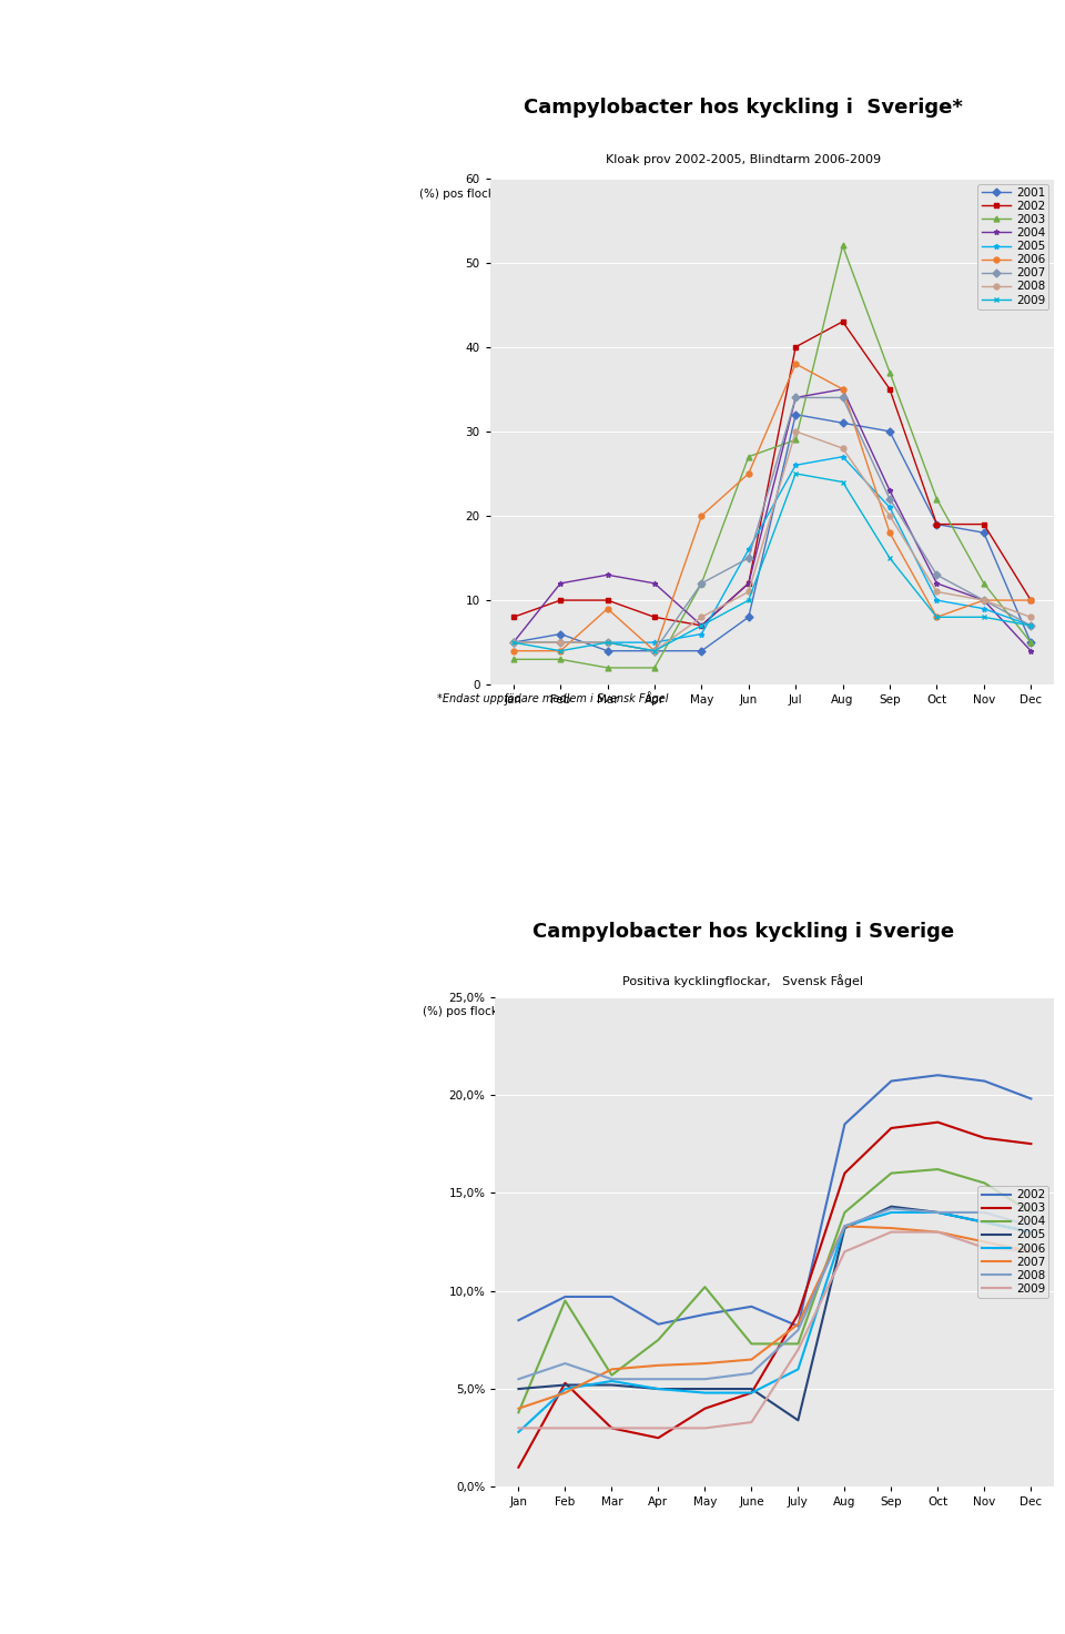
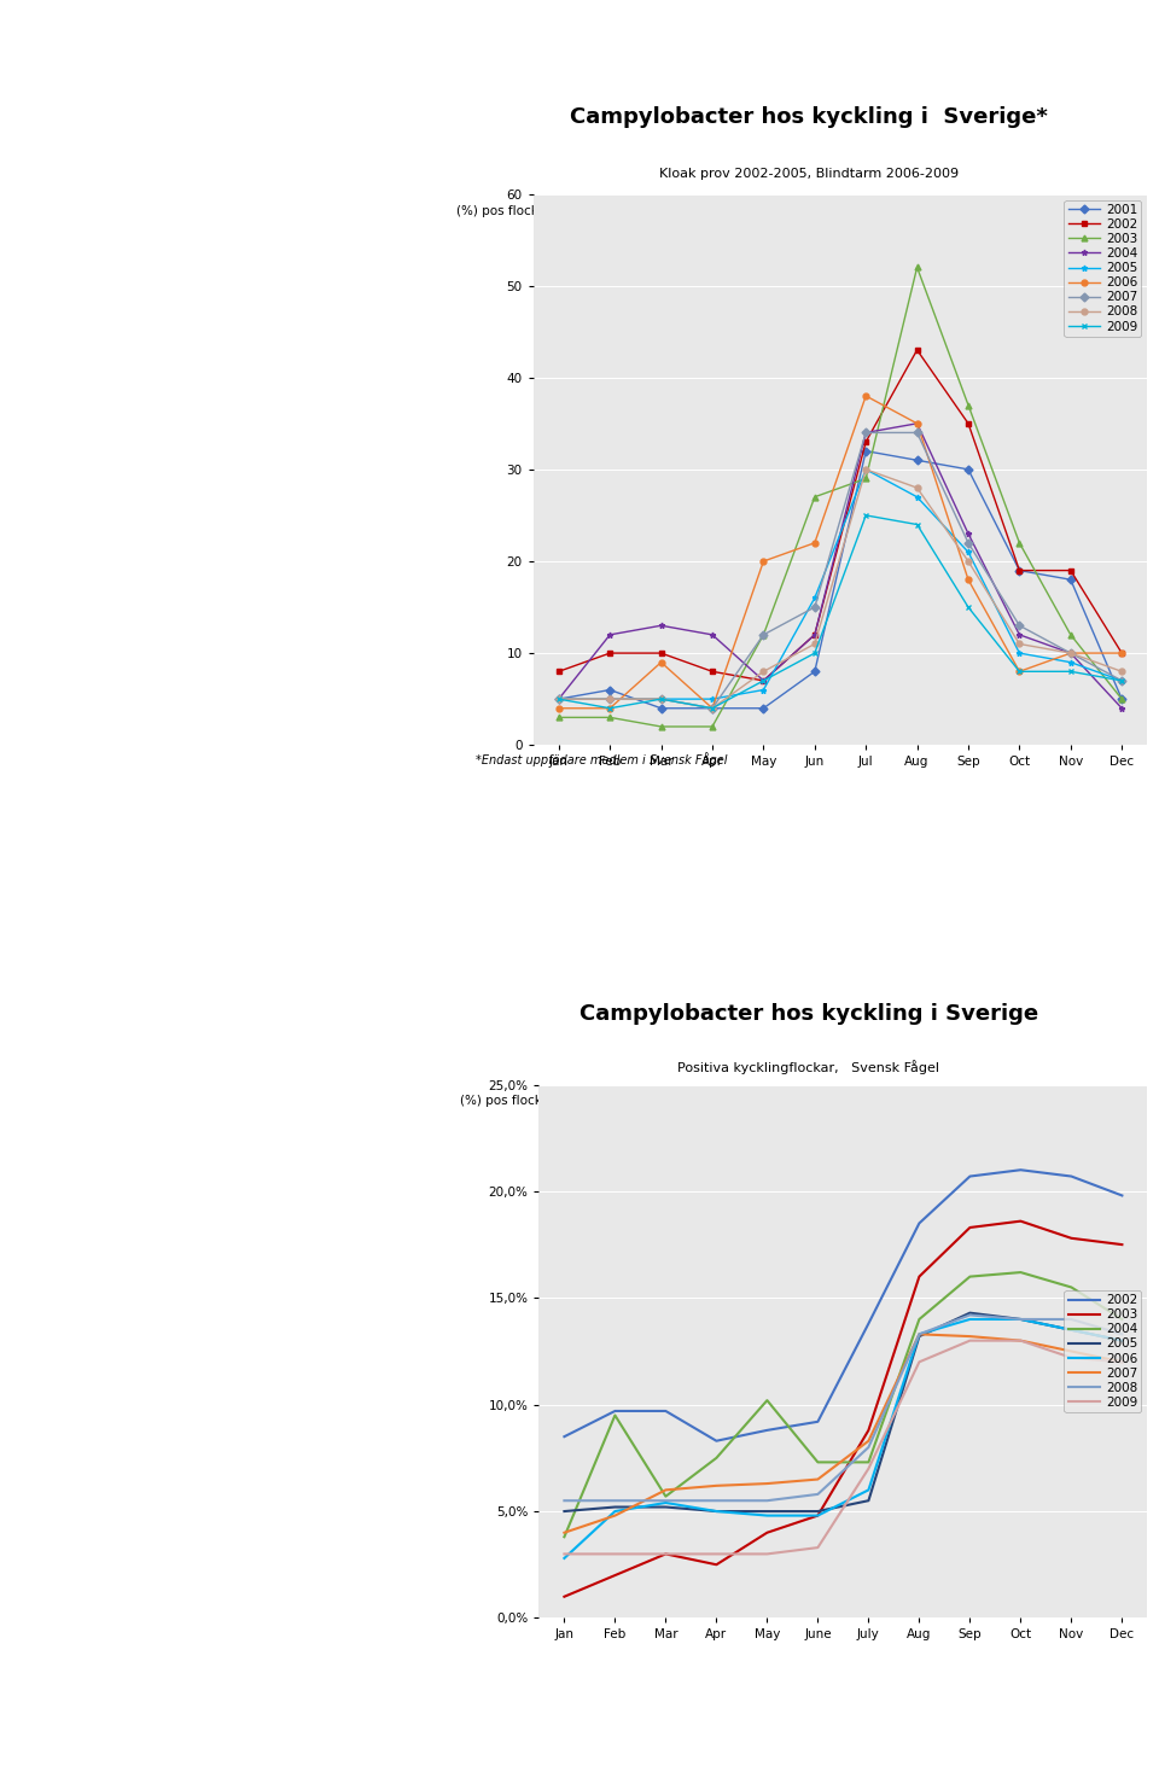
2006/Jun: 25 -> 22
2002/Jul: 40 -> 33
2005/Jul: 26 -> 30
2003/Feb: 5,3% -> 2,0%
2008/Feb: 6,3% -> 5,5%
2002/July: 8,2% -> 13,8%
2005/July: 3,4% -> 5,5%
